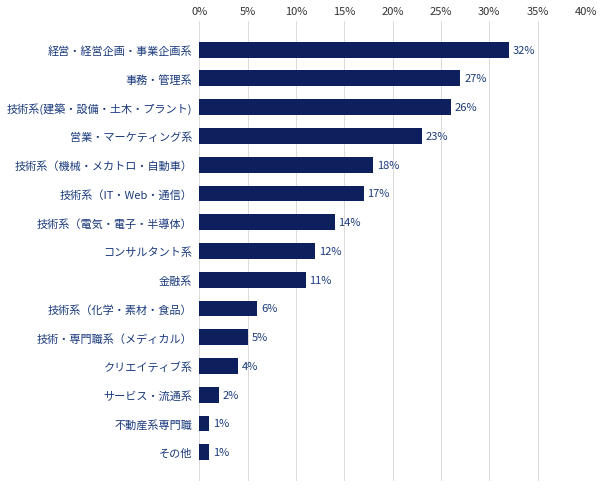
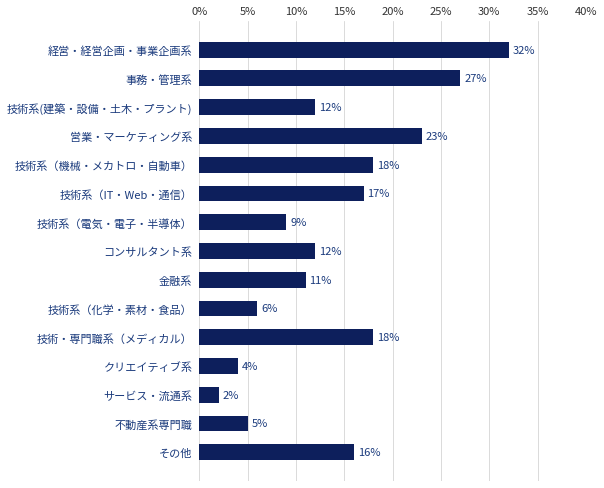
技術系(建築・設備・土木・プラント): 26% -> 12%
技術系（電気・電子・半導体）: 14% -> 9%
技術・専門職系（メディカル）: 5% -> 18%
不動産系専門職: 1% -> 5%
その他: 1% -> 16%
